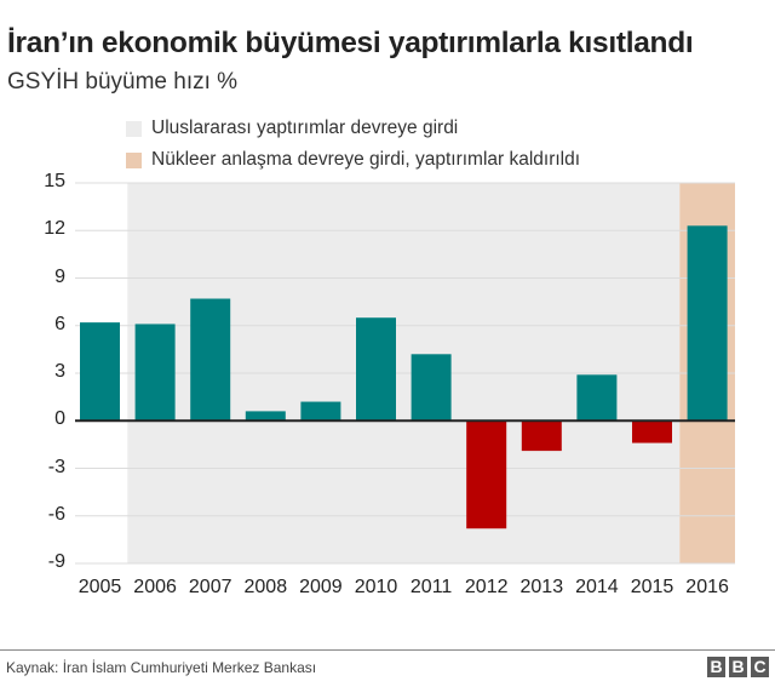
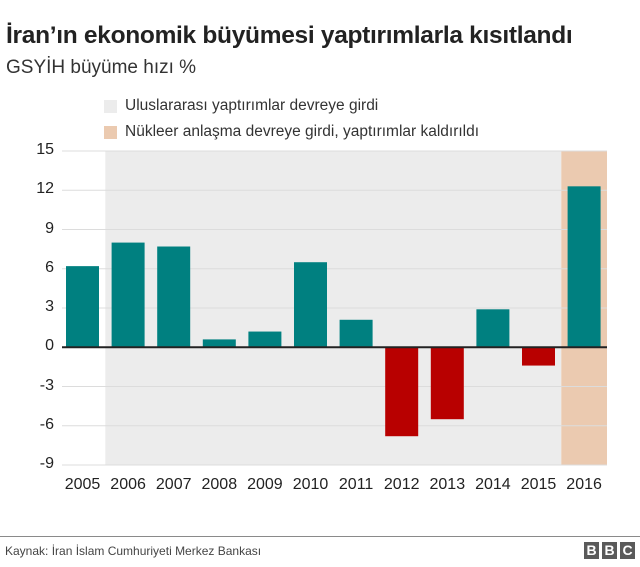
2006: 6.1 -> 8.0
2011: 4.2 -> 2.1
2013: -1.9 -> -5.5
